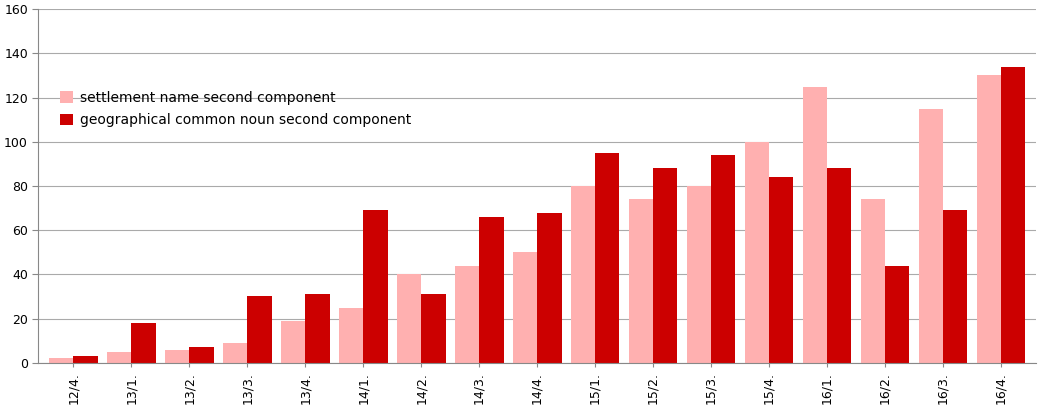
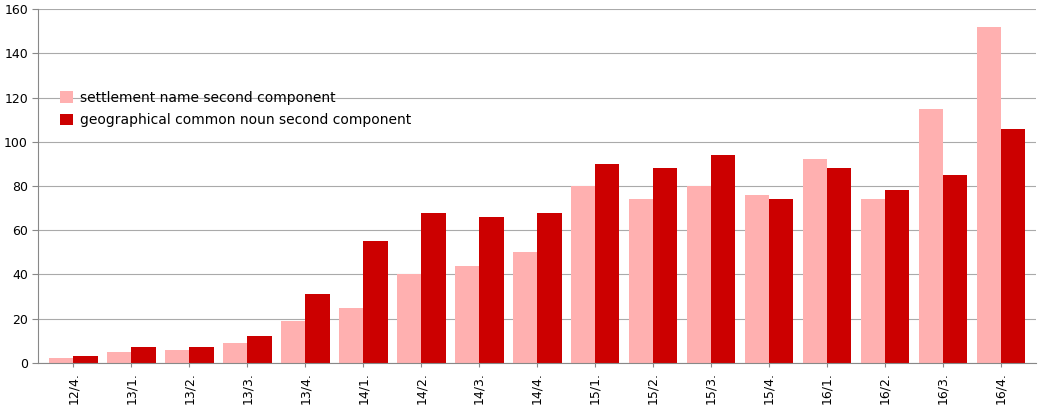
geographical common noun second component/13/1.: 18 -> 7
geographical common noun second component/13/3.: 30 -> 12
geographical common noun second component/14/1.: 69 -> 55
geographical common noun second component/14/2.: 31 -> 68
geographical common noun second component/15/1.: 95 -> 90
settlement name second component/15/4.: 100 -> 76
geographical common noun second component/15/4.: 84 -> 74
settlement name second component/16/1.: 125 -> 92
geographical common noun second component/16/2.: 44 -> 78
geographical common noun second component/16/3.: 69 -> 85
settlement name second component/16/4.: 130 -> 152
geographical common noun second component/16/4.: 134 -> 106
